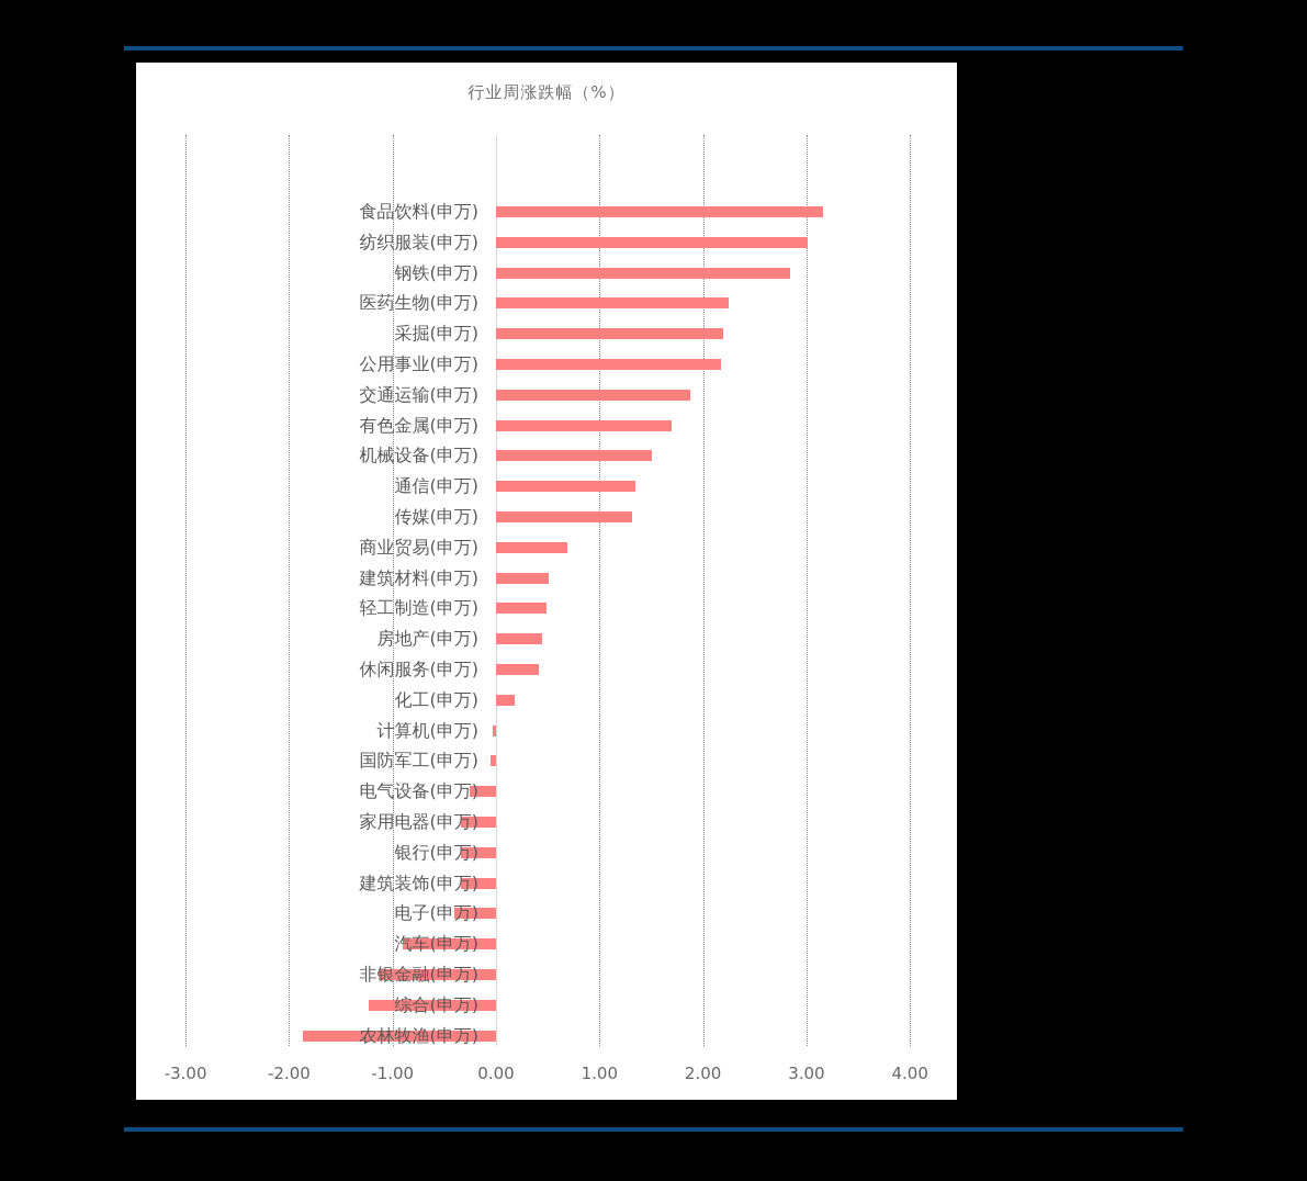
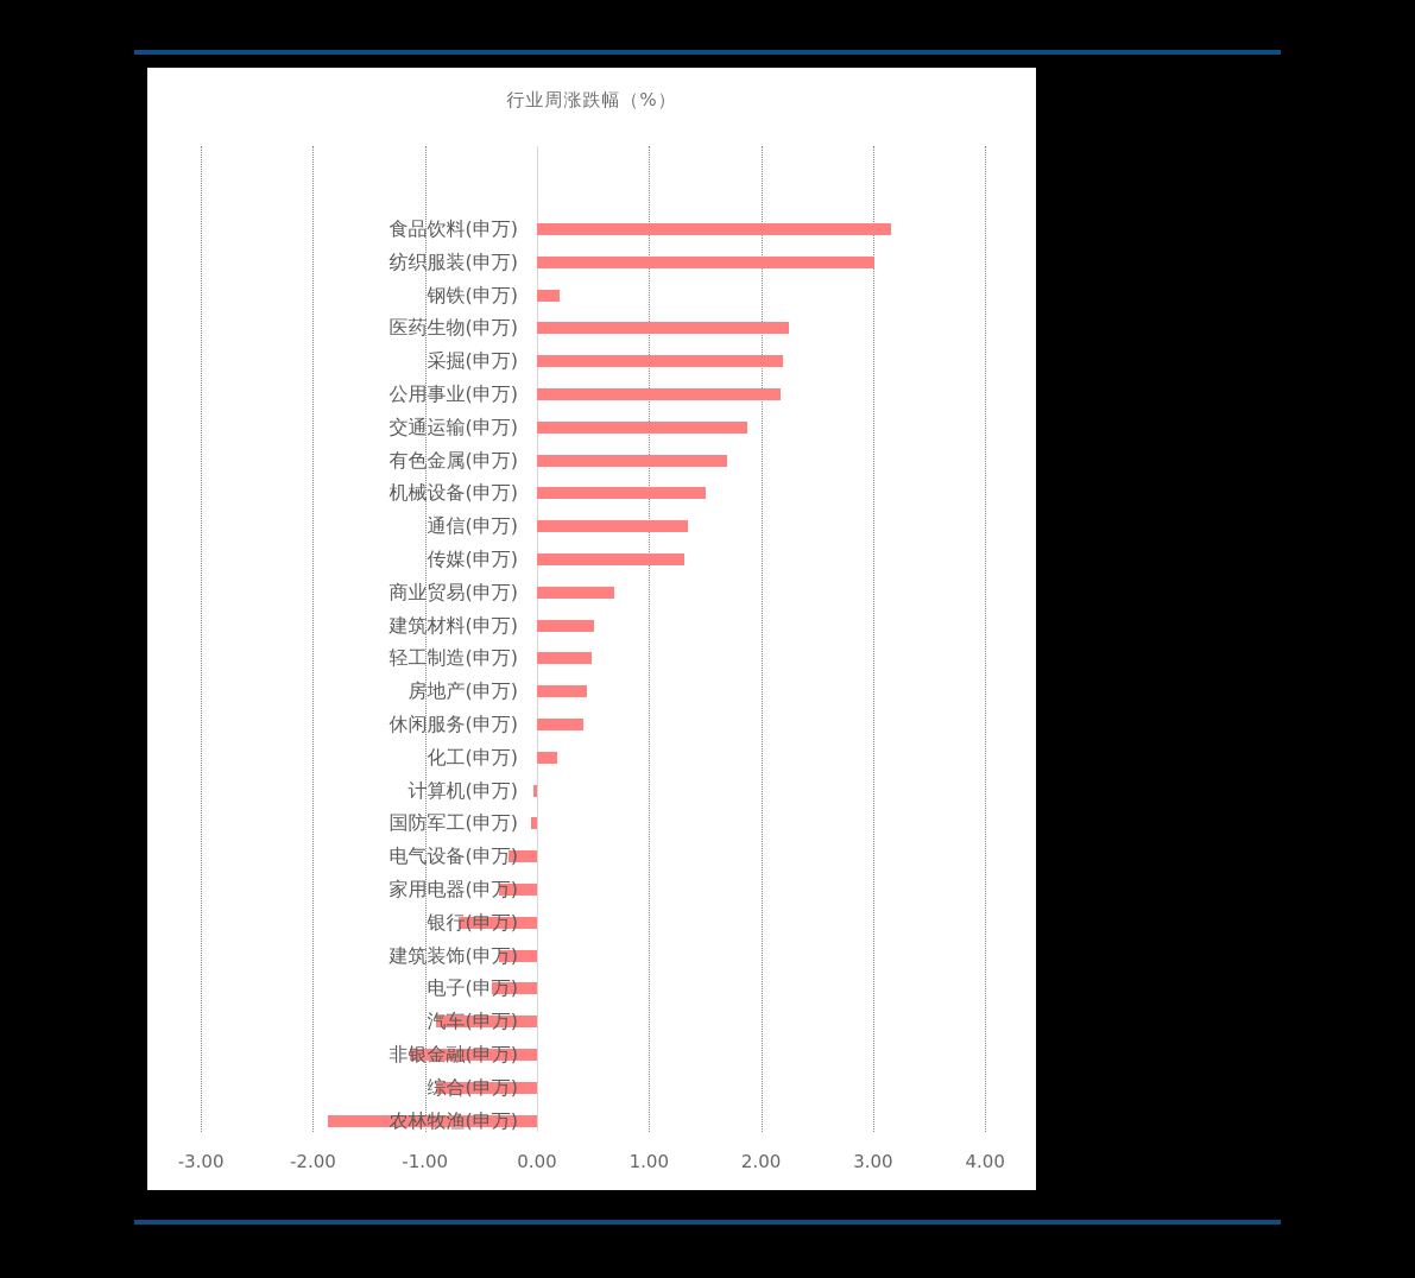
钢铁(申万): 2.8 -> 0.2
银行(申万): -0.3 -> -0.7
综合(申万): -1.2 -> -0.9
